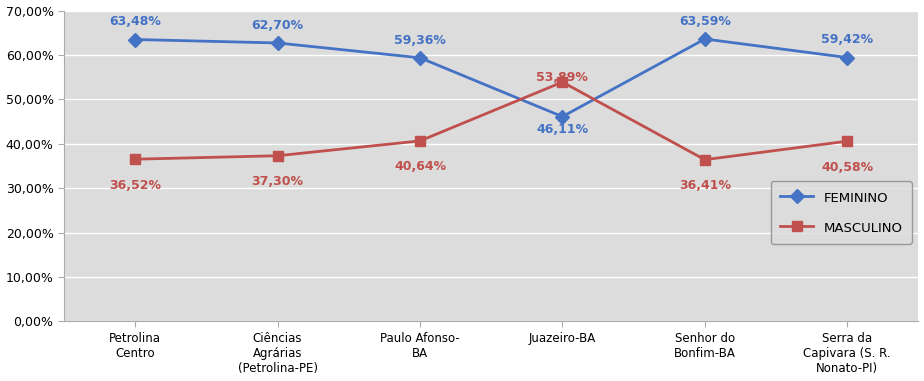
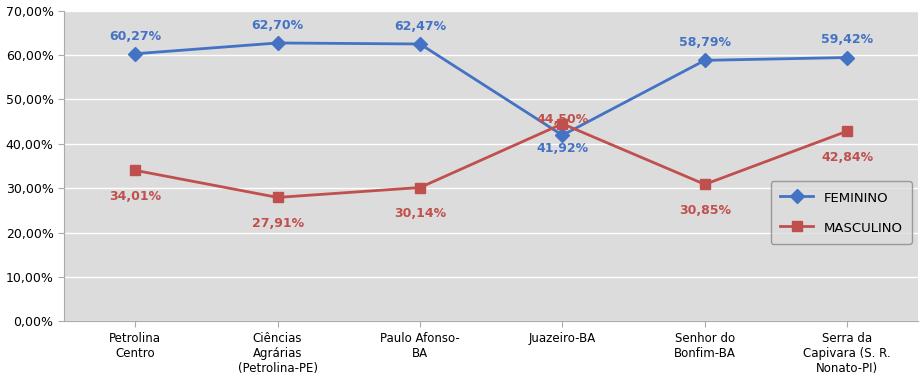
FEMININO/Petrolina Centro: 63,48% -> 60,27%
MASCULINO/Petrolina Centro: 36,52% -> 34,01%
MASCULINO/Ciências Agrárias (Petrolina-PE): 37,30% -> 27,91%
FEMININO/Paulo Afonso- BA: 59,36% -> 62,47%
MASCULINO/Paulo Afonso- BA: 40,64% -> 30,14%
FEMININO/Juazeiro-BA: 46,11% -> 41,92%
MASCULINO/Juazeiro-BA: 53,89% -> 44,50%
FEMININO/Senhor do Bonfim-BA: 63,59% -> 58,79%
MASCULINO/Senhor do Bonfim-BA: 36,41% -> 30,85%
MASCULINO/Serra da Capivara (S. R. Nonato-PI): 40,58% -> 42,84%
